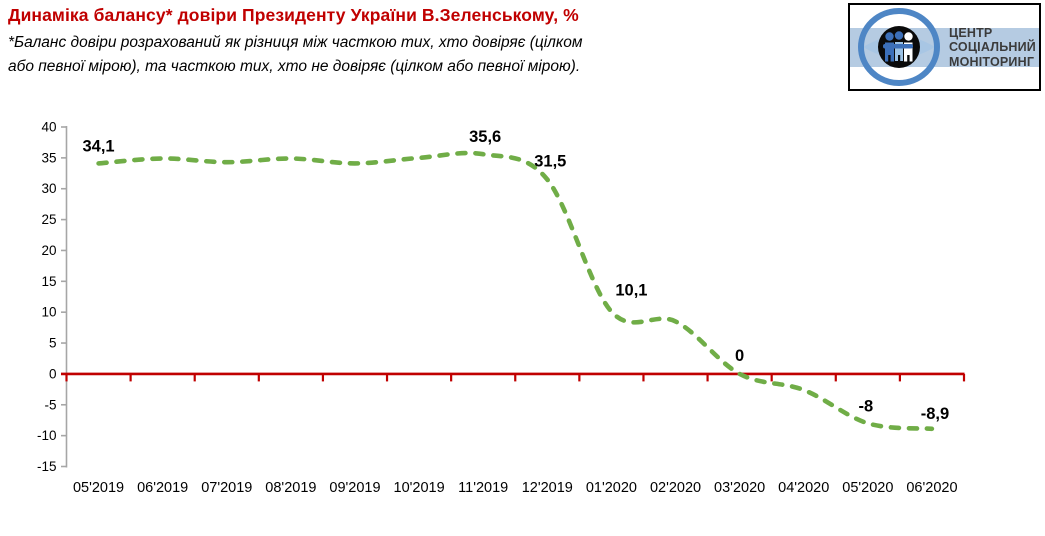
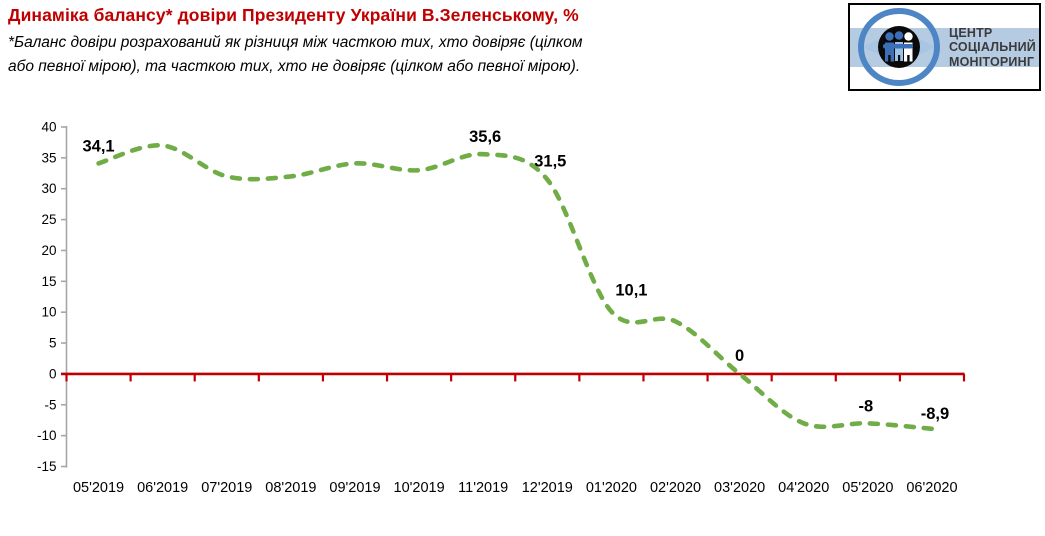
06'2019: 35 -> 37
07'2019: 34 -> 32
08'2019: 35 -> 32
10'2019: 35 -> 33
04'2020: -3 -> -8
